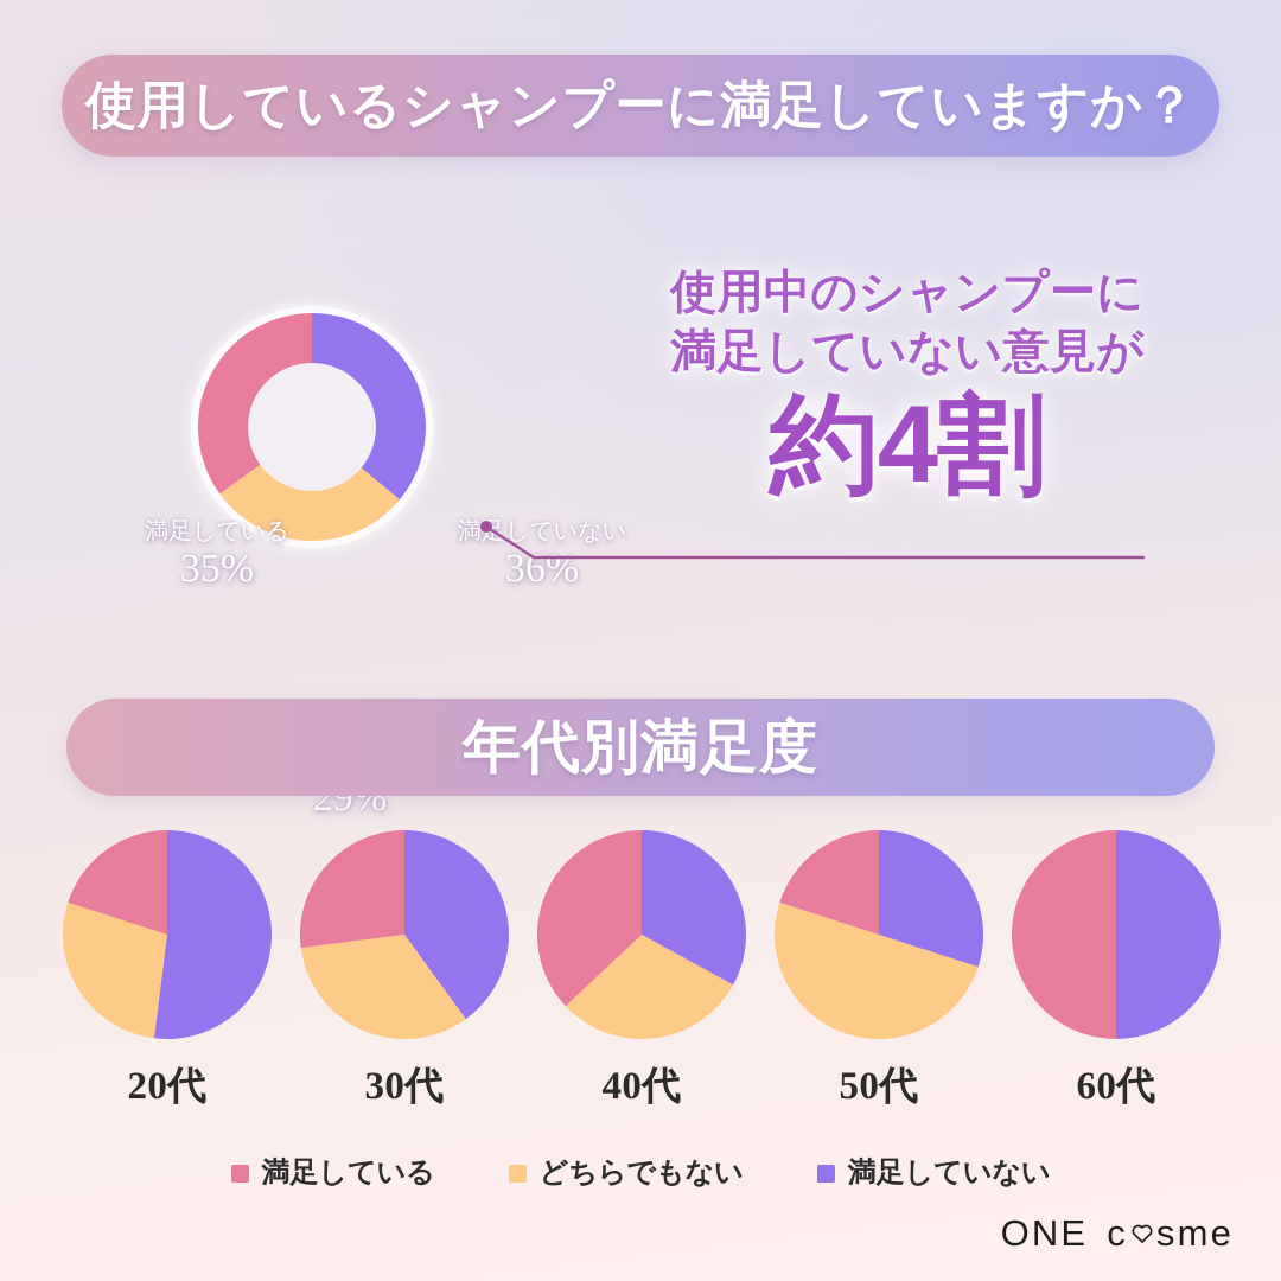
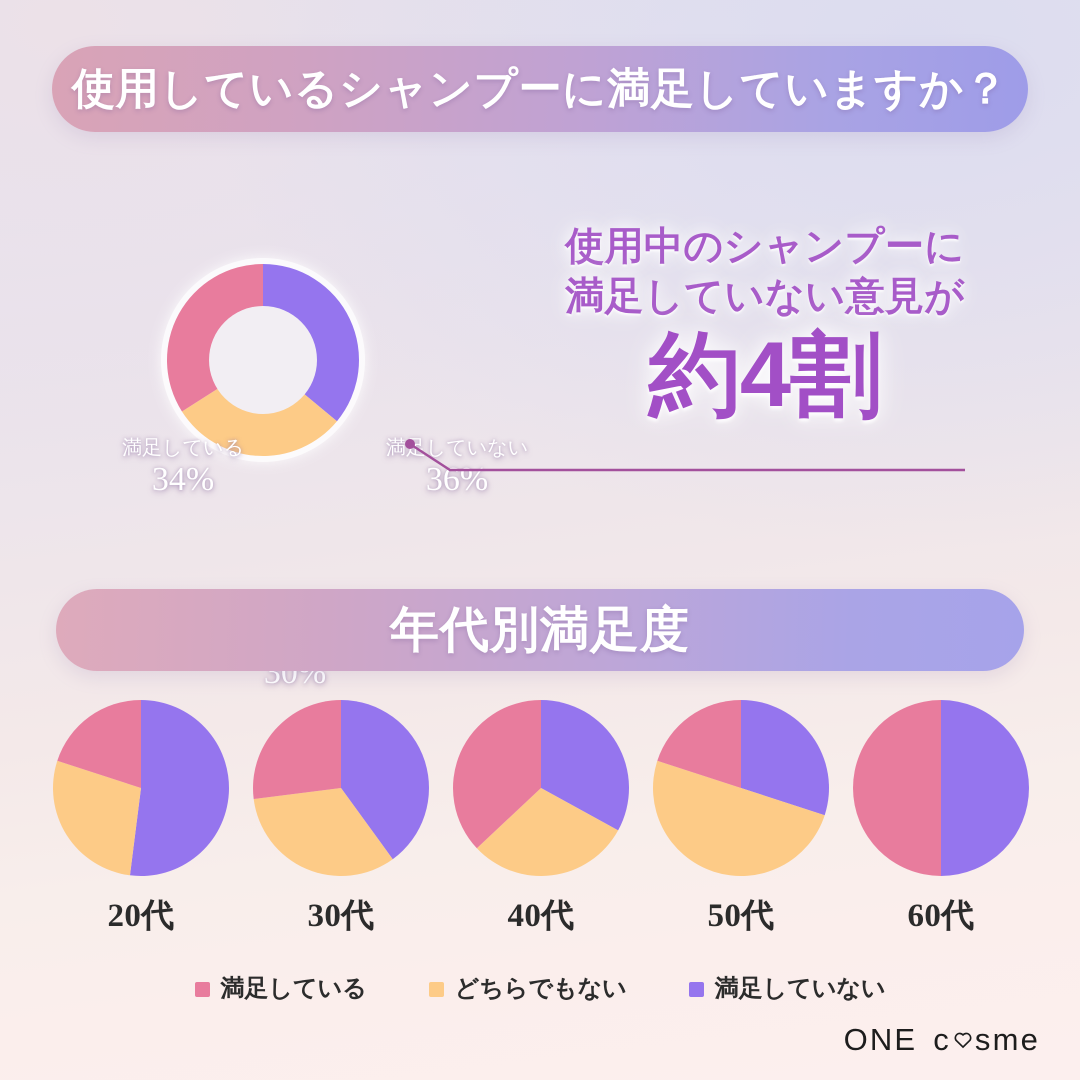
使用しているシャンプーに満足していますか？/どちらでもない: 29% -> 30%
使用しているシャンプーに満足していますか？/満足している: 35% -> 34%
